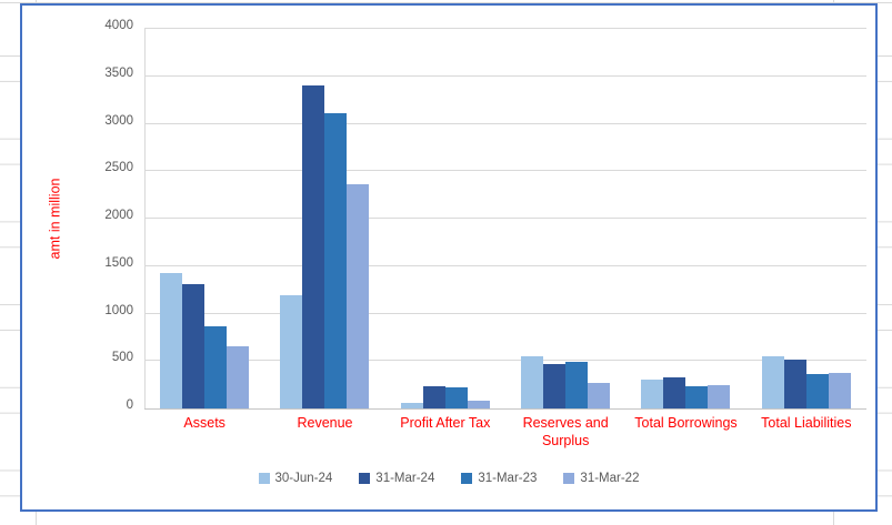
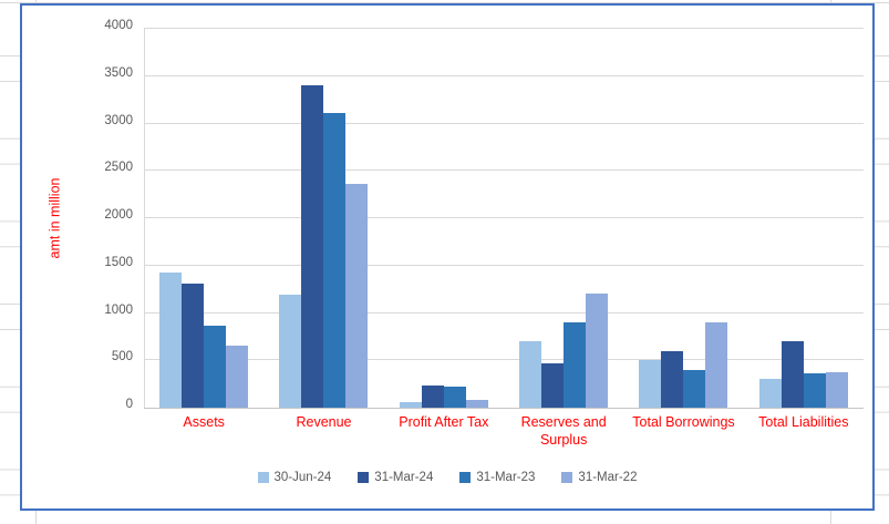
30-Jun-24/Reserves and Surplus: 500 -> 700
31-Mar-23/Reserves and Surplus: 500 -> 900
31-Mar-22/Reserves and Surplus: 300 -> 1200
30-Jun-24/Total Borrowings: 300 -> 500
31-Mar-24/Total Borrowings: 300 -> 600
31-Mar-23/Total Borrowings: 200 -> 400
31-Mar-22/Total Borrowings: 200 -> 900
30-Jun-24/Total Liabilities: 600 -> 300
31-Mar-24/Total Liabilities: 500 -> 700
